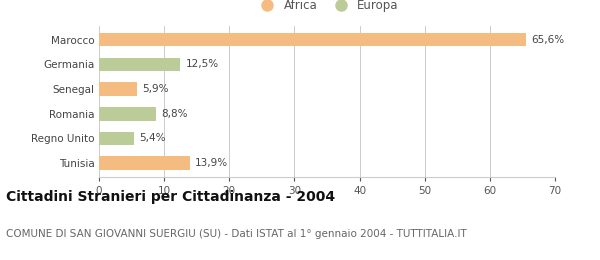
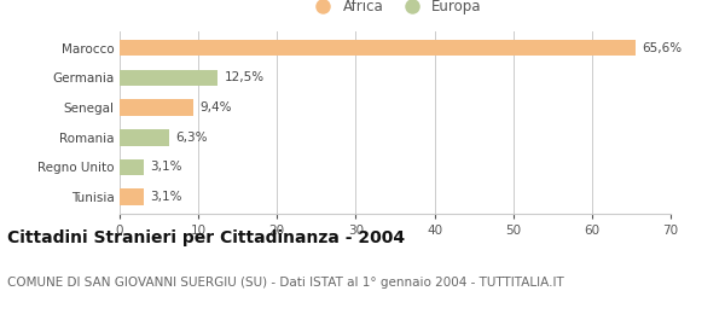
Senegal: 5,9% -> 9,4%
Romania: 8,8% -> 6,3%
Regno Unito: 5,4% -> 3,1%
Tunisia: 13,9% -> 3,1%
